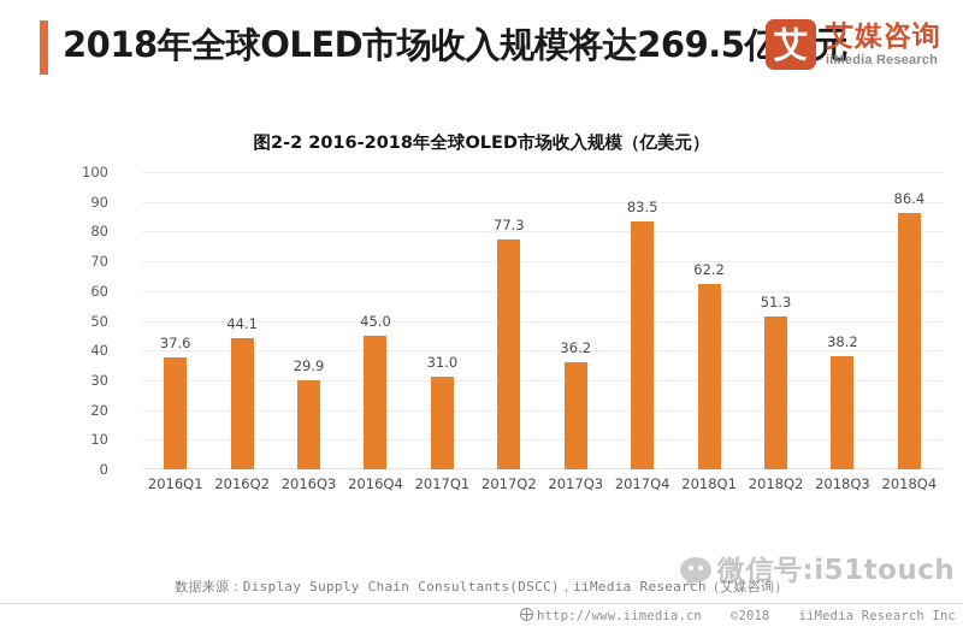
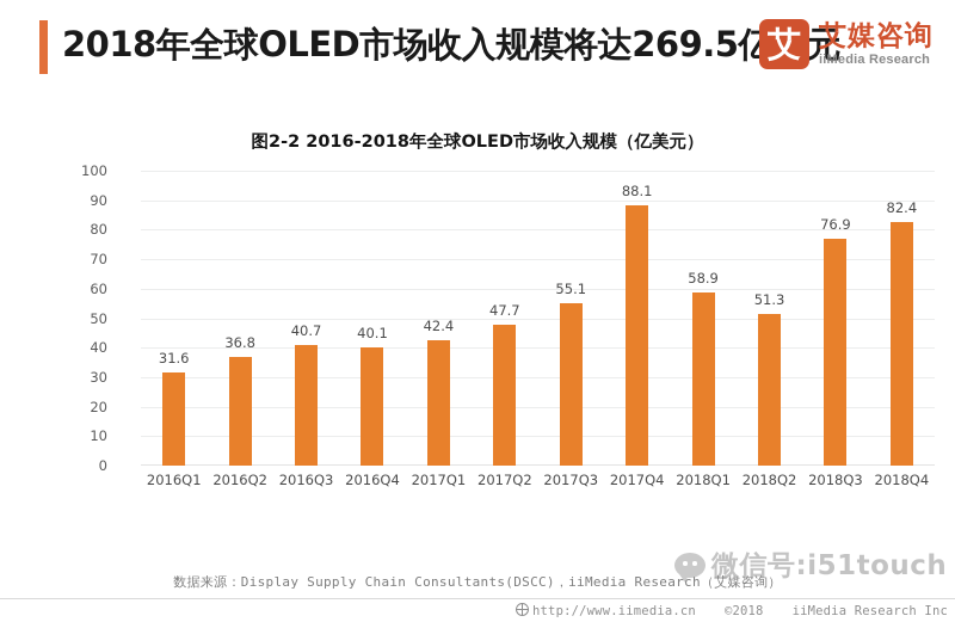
2016Q1: 37.6 -> 31.6
2016Q2: 44.1 -> 36.8
2016Q3: 29.9 -> 40.7
2016Q4: 45.0 -> 40.1
2017Q1: 31.0 -> 42.4
2017Q2: 77.3 -> 47.7
2017Q3: 36.2 -> 55.1
2017Q4: 83.5 -> 88.1
2018Q1: 62.2 -> 58.9
2018Q3: 38.2 -> 76.9
2018Q4: 86.4 -> 82.4
